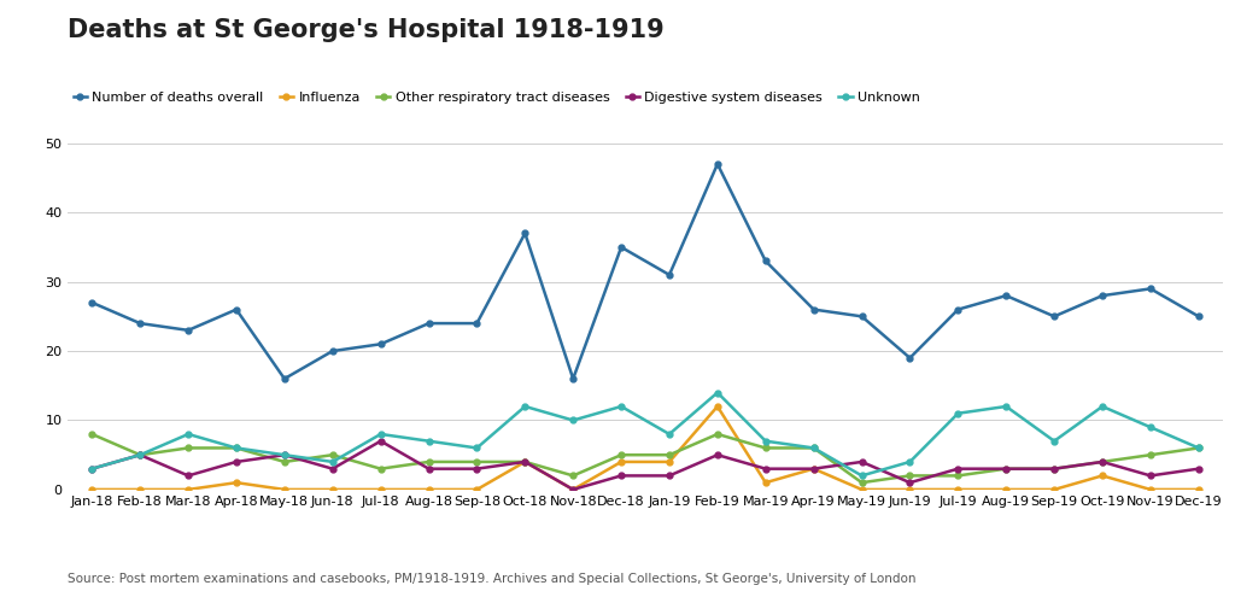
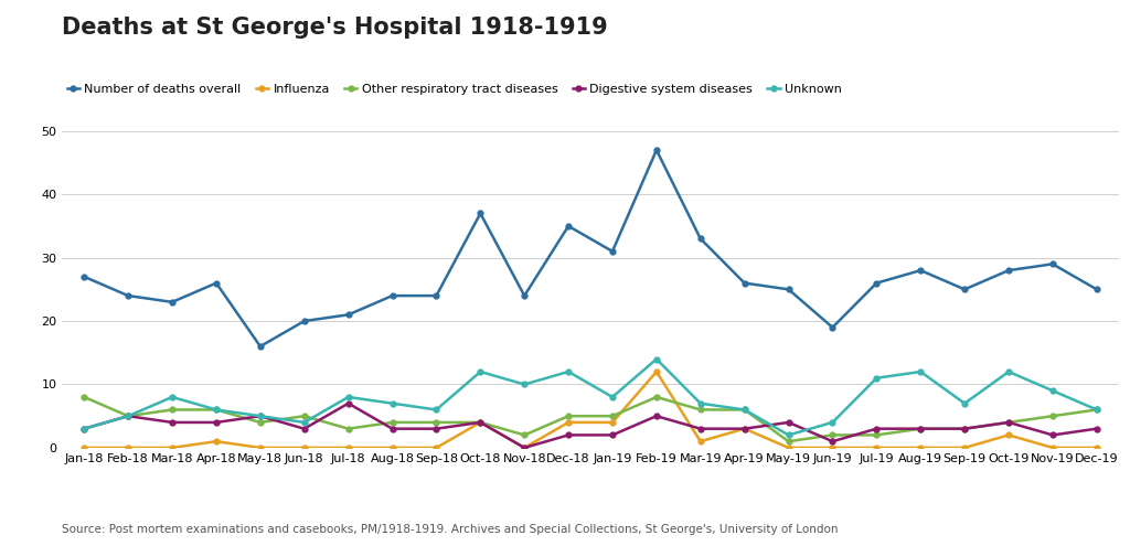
Digestive system diseases/Mar-18: 2 -> 4
Number of deaths overall/Nov-18: 16 -> 24
